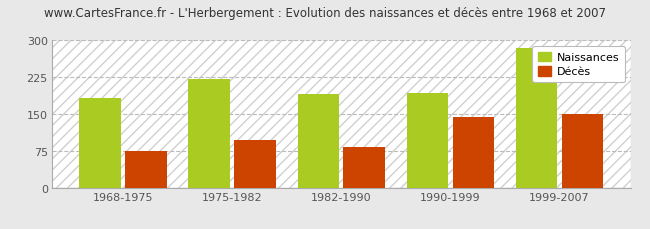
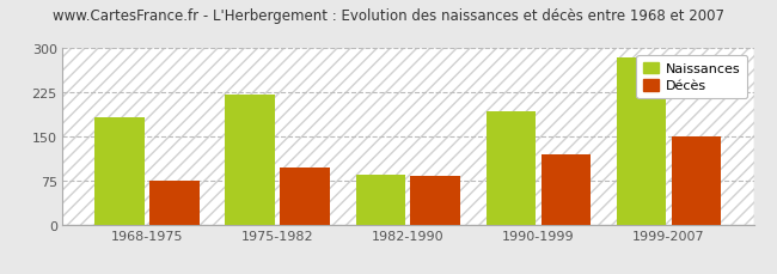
Naissances/1982-1990: 190 -> 85
Décès/1990-1999: 143 -> 120
